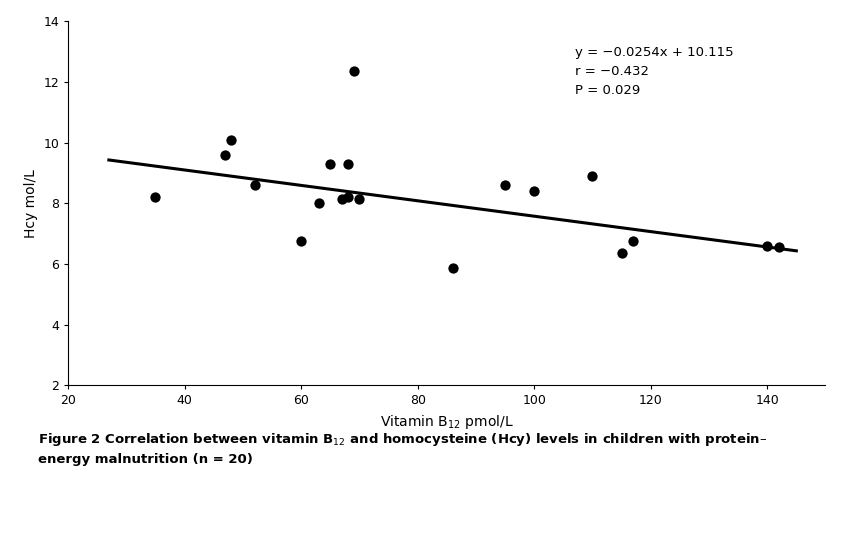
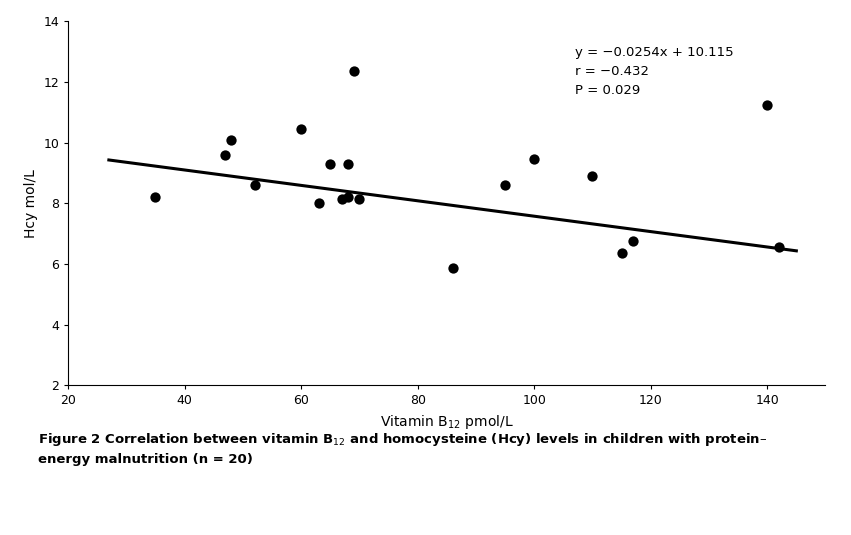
60: 6.75 -> 10.45
100: 8.40 -> 9.45
140: 6.60 -> 11.25
